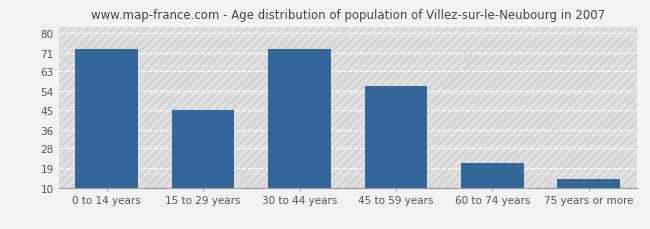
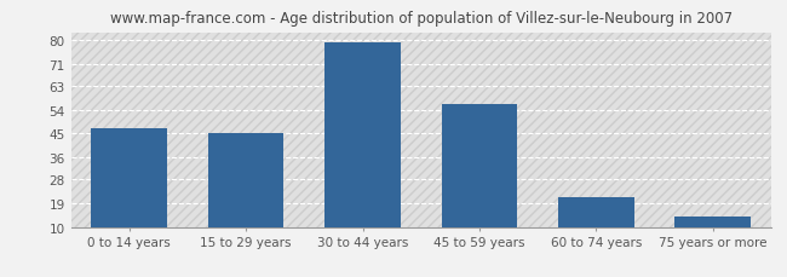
0 to 14 years: 73 -> 47
30 to 44 years: 73 -> 79
